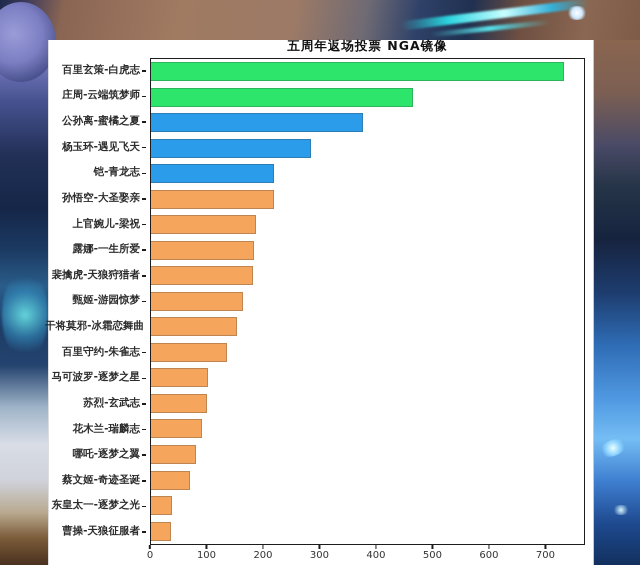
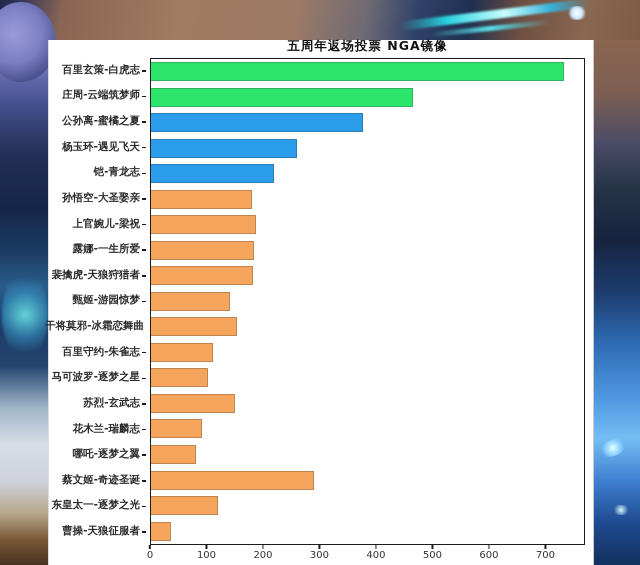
杨玉环-遇见飞天: 280 -> 260
孙悟空-大圣娶亲: 220 -> 180
甄姬-游园惊梦: 160 -> 140
百里守约-朱雀志: 140 -> 110
苏烈-玄武志: 100 -> 150
蔡文姬-奇迹圣诞: 70 -> 290
东皇太一-逐梦之光: 40 -> 120
